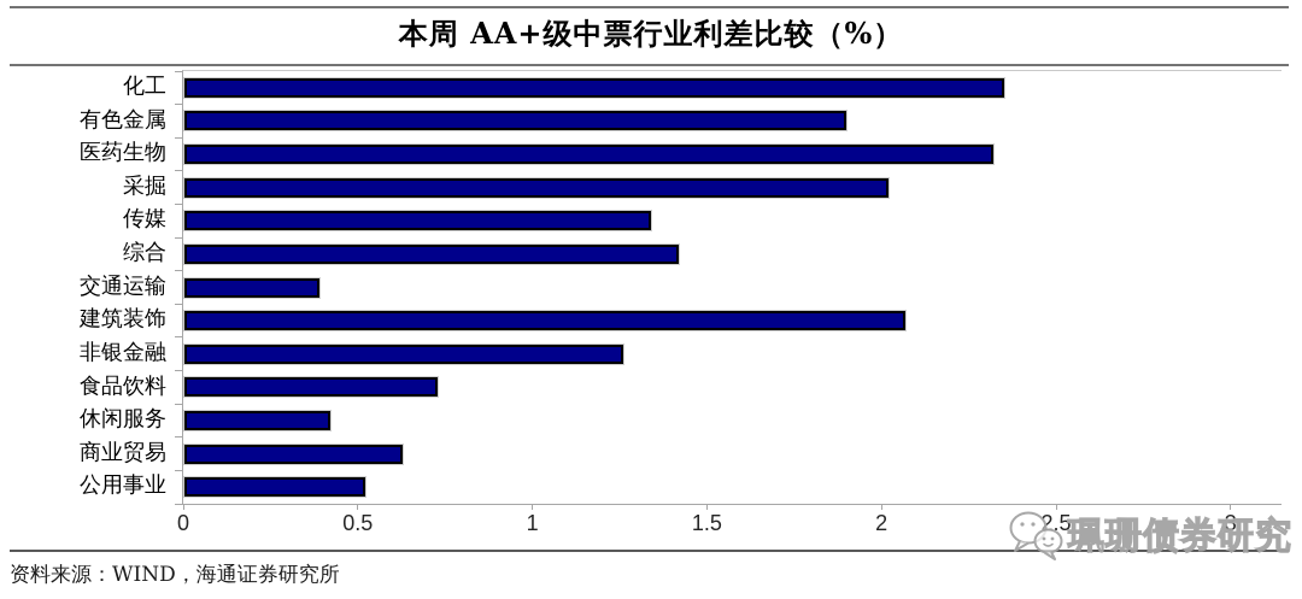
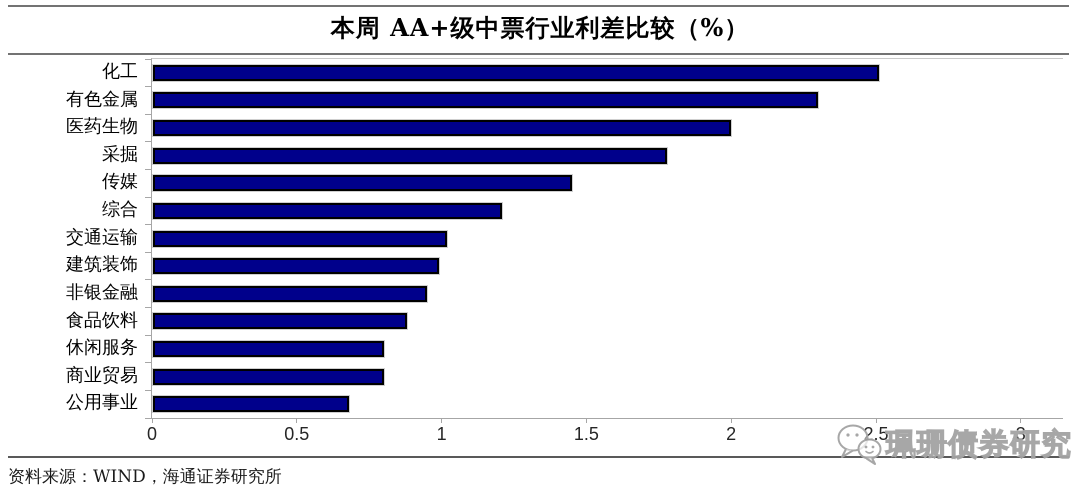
化工: 2.35 -> 2.51
有色金属: 1.90 -> 2.30
医药生物: 2.32 -> 2.00
采掘: 2.02 -> 1.78
传媒: 1.34 -> 1.45
综合: 1.42 -> 1.21
交通运输: 0.39 -> 1.02
建筑装饰: 2.07 -> 0.99
非银金融: 1.26 -> 0.95
食品饮料: 0.73 -> 0.88
休闲服务: 0.42 -> 0.80
商业贸易: 0.63 -> 0.80
公用事业: 0.52 -> 0.68
